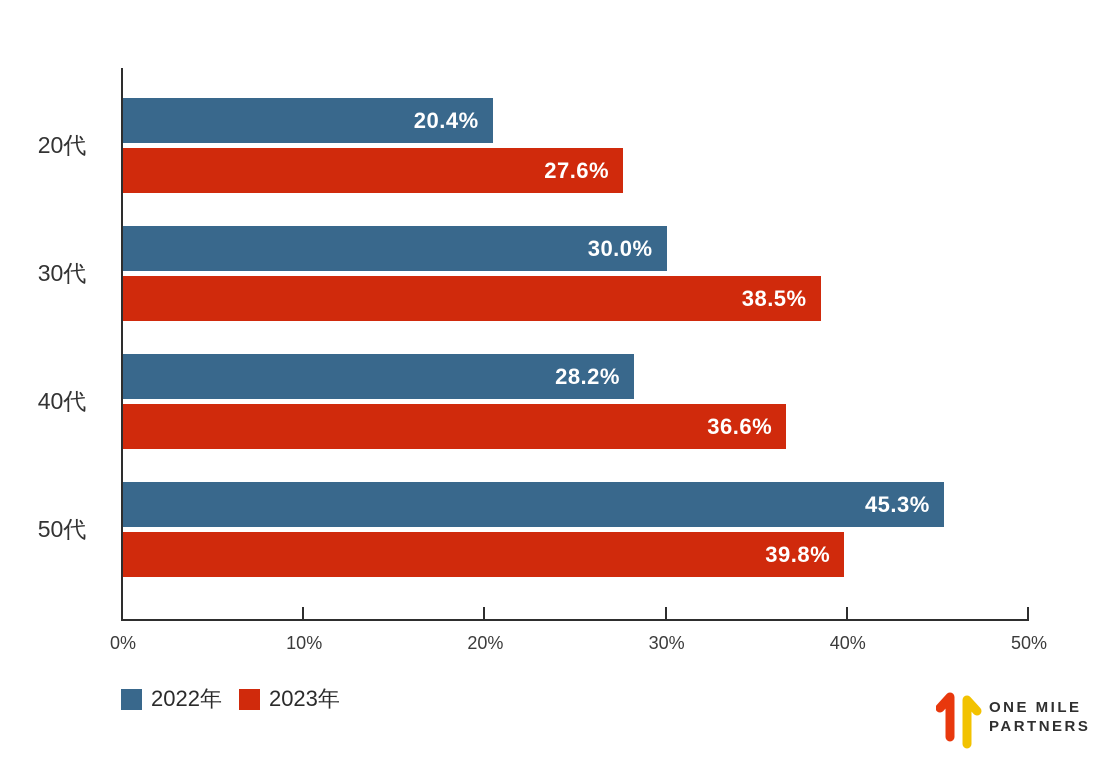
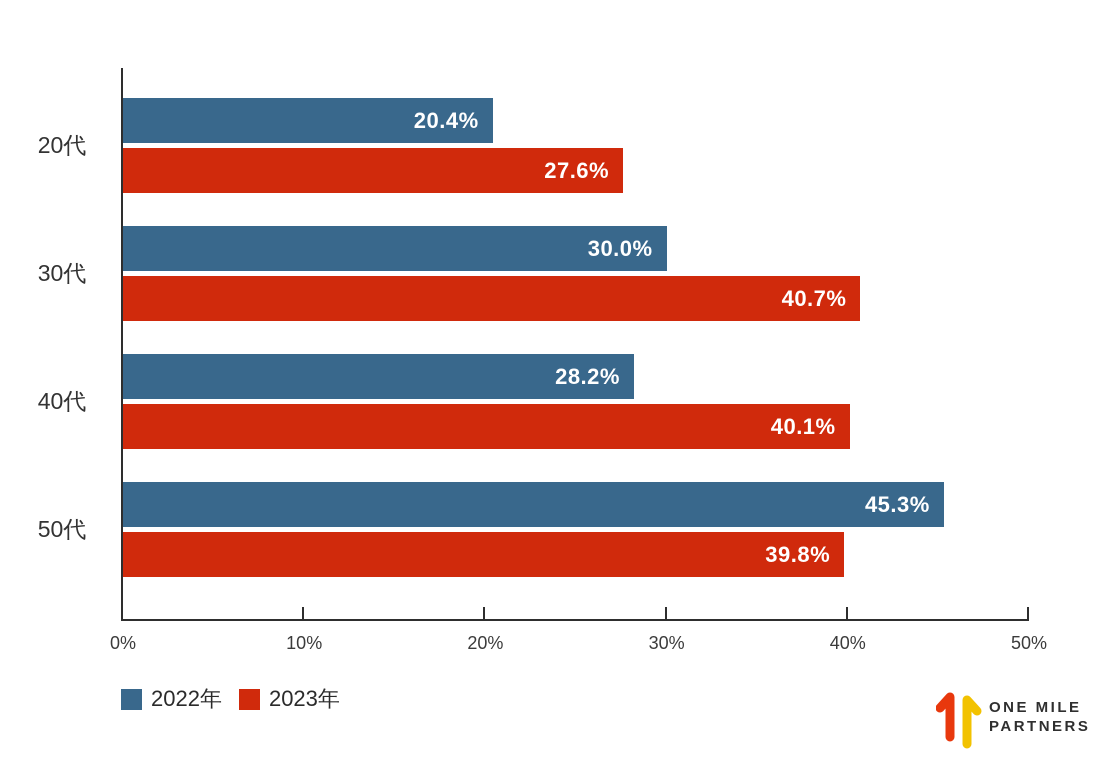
2023年/30代: 38.5% -> 40.7%
2023年/40代: 36.6% -> 40.1%
